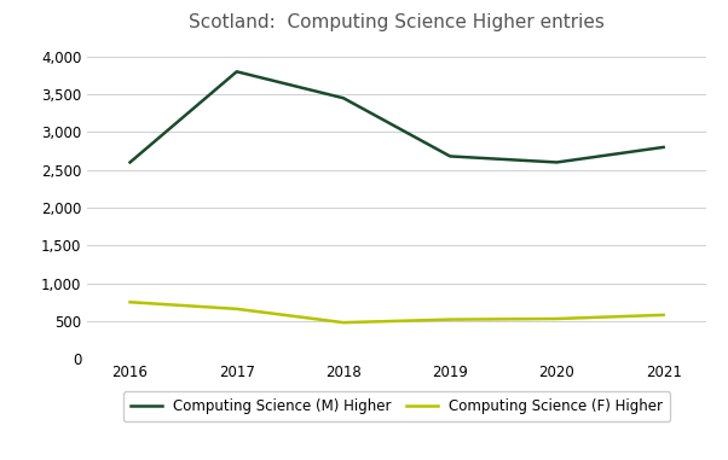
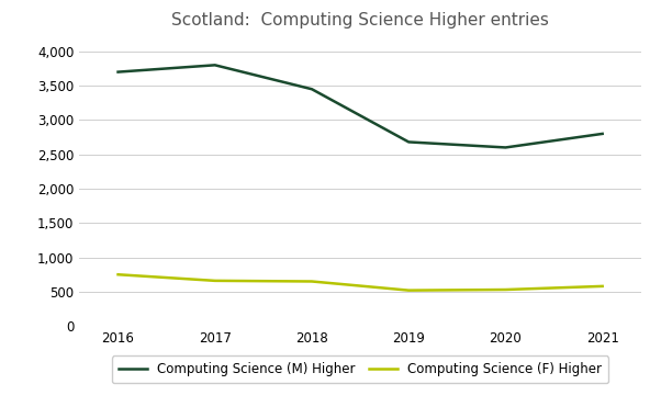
Computing Science (M) Higher/2016: 2,600 -> 3,700
Computing Science (F) Higher/2018: 480 -> 650
